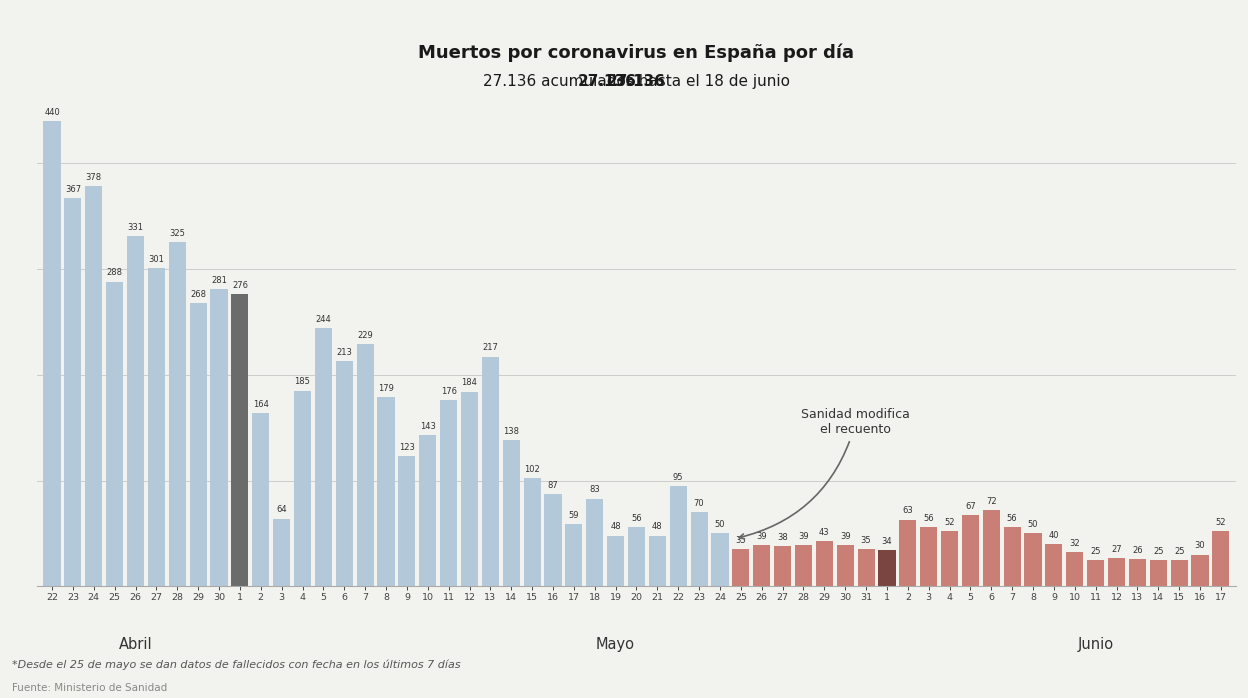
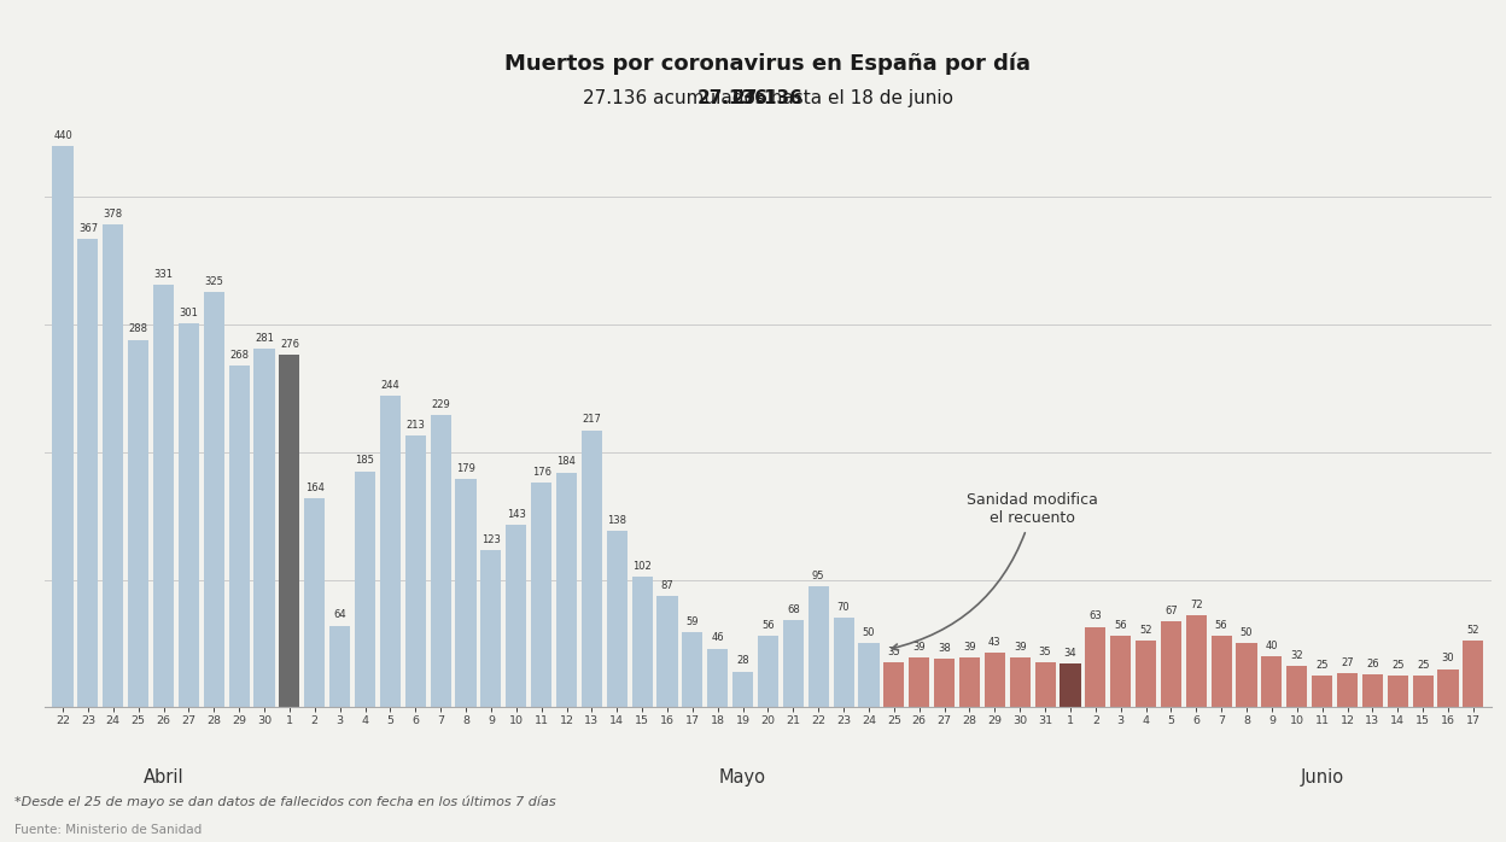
18: 83 -> 46
19: 48 -> 28
21: 48 -> 68
